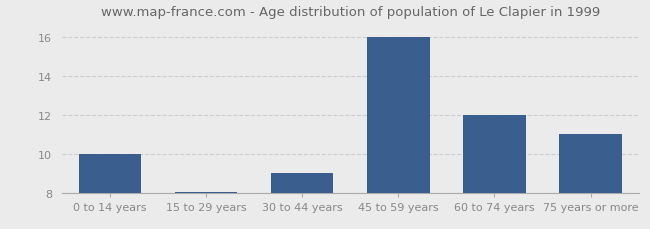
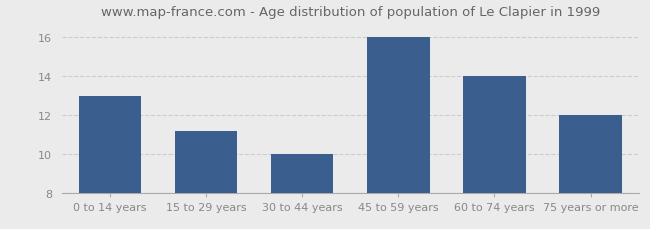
0 to 14 years: 10.0 -> 13.0
15 to 29 years: 8.1 -> 11.2
30 to 44 years: 9.0 -> 10.0
60 to 74 years: 12.0 -> 14.0
75 years or more: 11.0 -> 12.0
